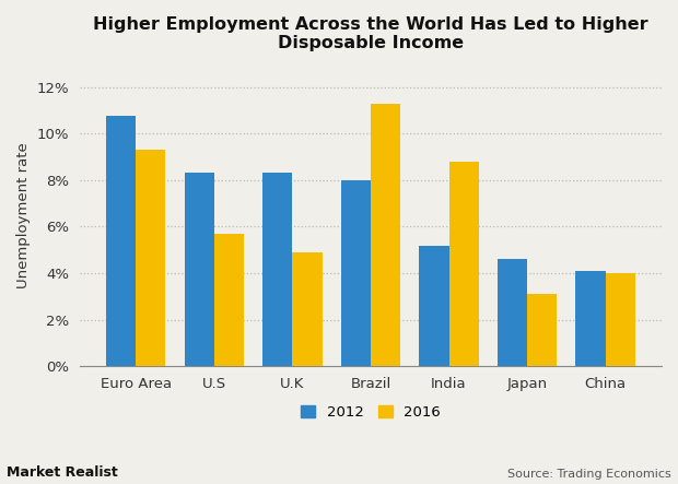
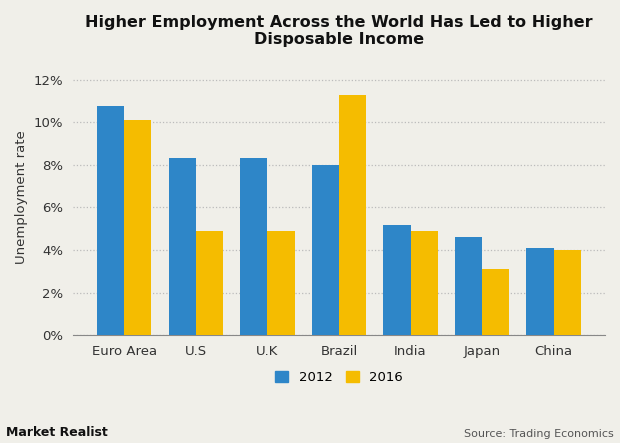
2016/Euro Area: 9.3% -> 10.1%
2016/U.S: 5.7% -> 4.9%
2016/India: 8.8% -> 4.9%
